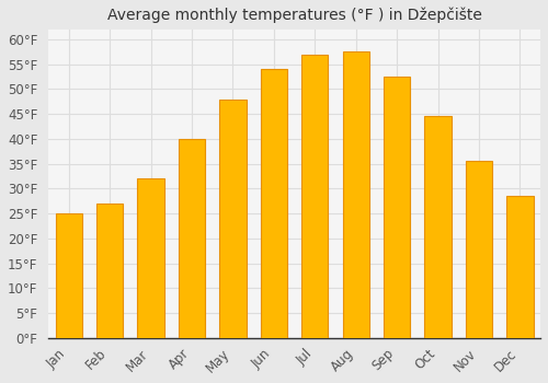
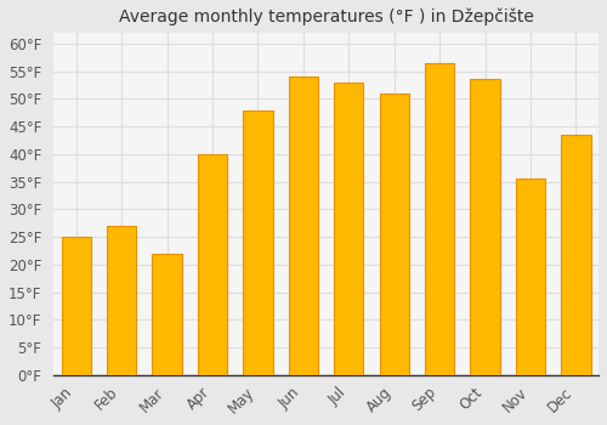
Mar: 32.0°F -> 22.0°F
Jul: 57.0°F -> 53.0°F
Aug: 57.5°F -> 51.0°F
Sep: 52.5°F -> 56.5°F
Oct: 44.5°F -> 53.5°F
Dec: 28.5°F -> 43.5°F
